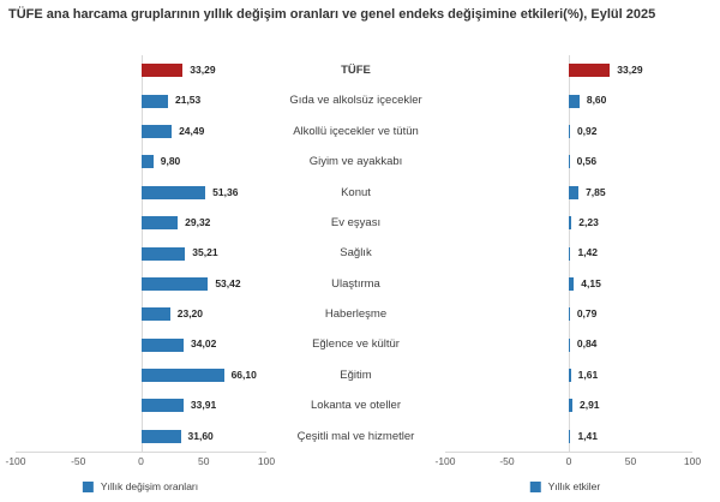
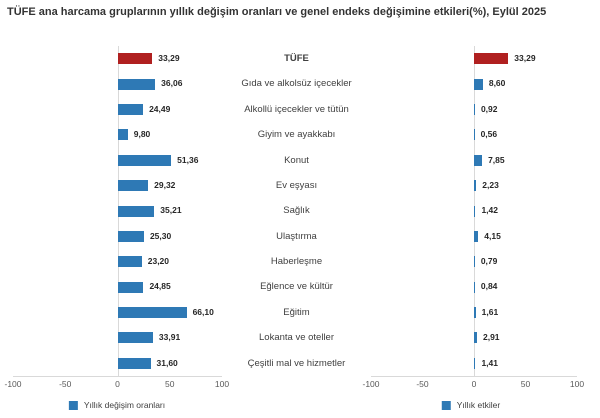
Yıllık değişim oranları/Gıda ve alkolsüz içecekler: 21,53 -> 36,06
Yıllık değişim oranları/Ulaştırma: 53,42 -> 25,30
Yıllık değişim oranları/Eğlence ve kültür: 34,02 -> 24,85
